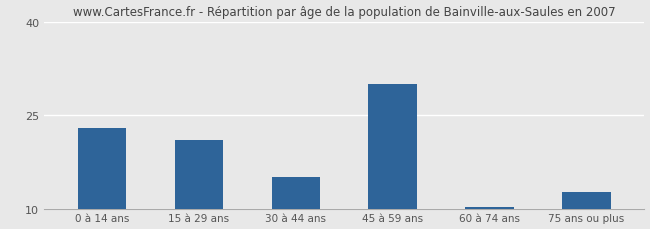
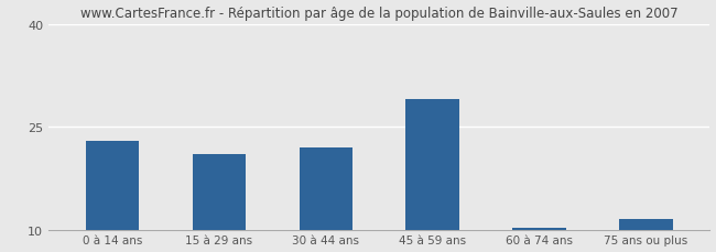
30 à 44 ans: 15.0 -> 22.0
45 à 59 ans: 30.0 -> 29.0
75 ans ou plus: 12.6 -> 11.5
